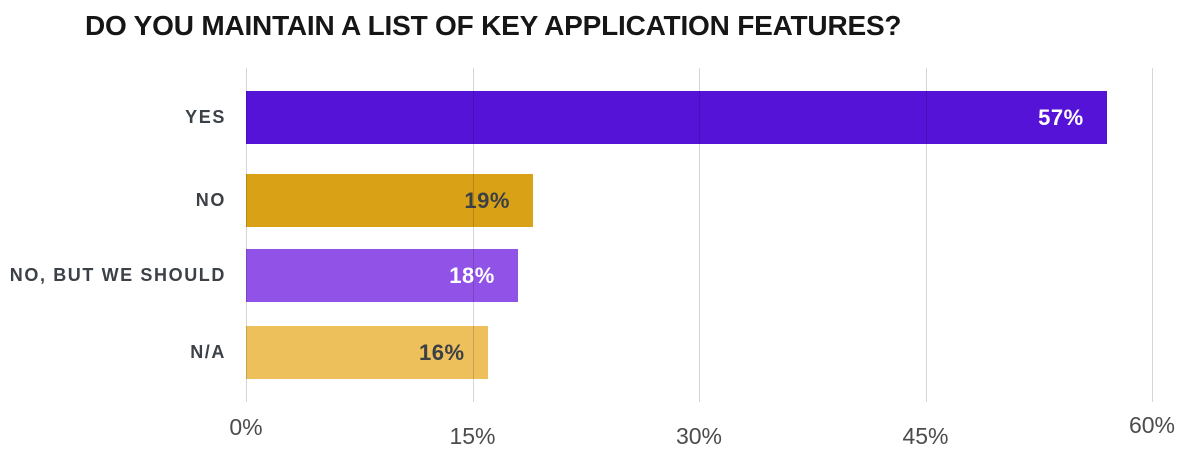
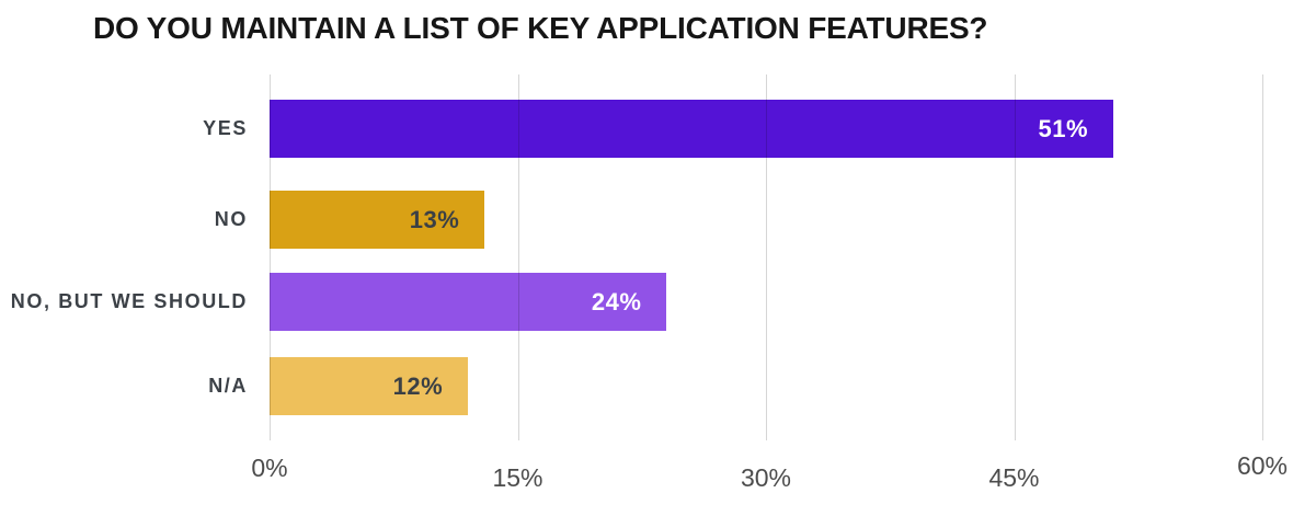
YES: 57% -> 51%
NO: 19% -> 13%
NO, BUT WE SHOULD: 18% -> 24%
N/A: 16% -> 12%
